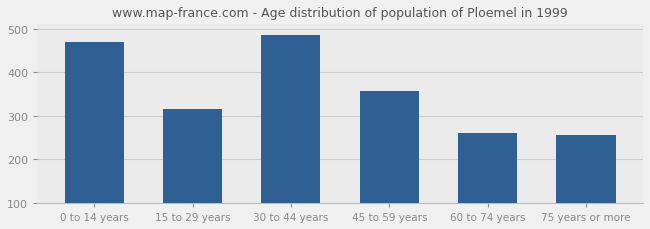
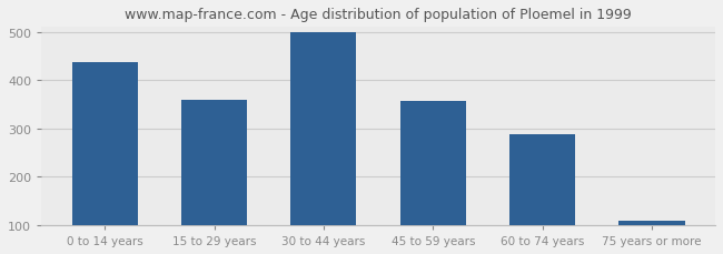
0 to 14 years: 470 -> 437
15 to 29 years: 315 -> 360
30 to 44 years: 485 -> 500
60 to 74 years: 260 -> 288
75 years or more: 255 -> 110
